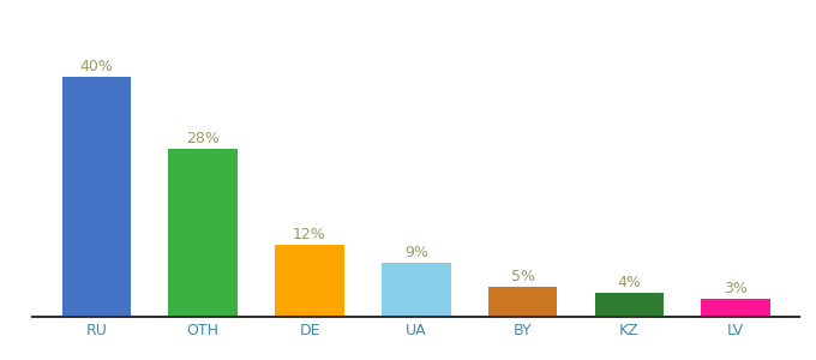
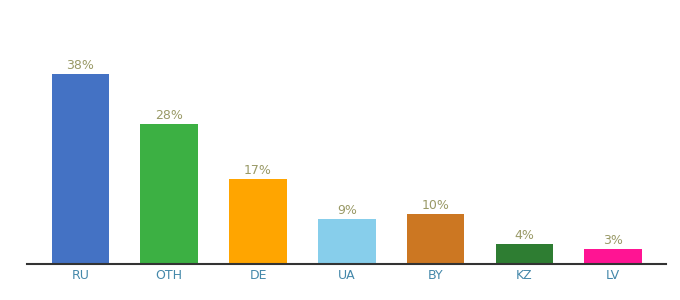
RU: 40% -> 38%
DE: 12% -> 17%
BY: 5% -> 10%
